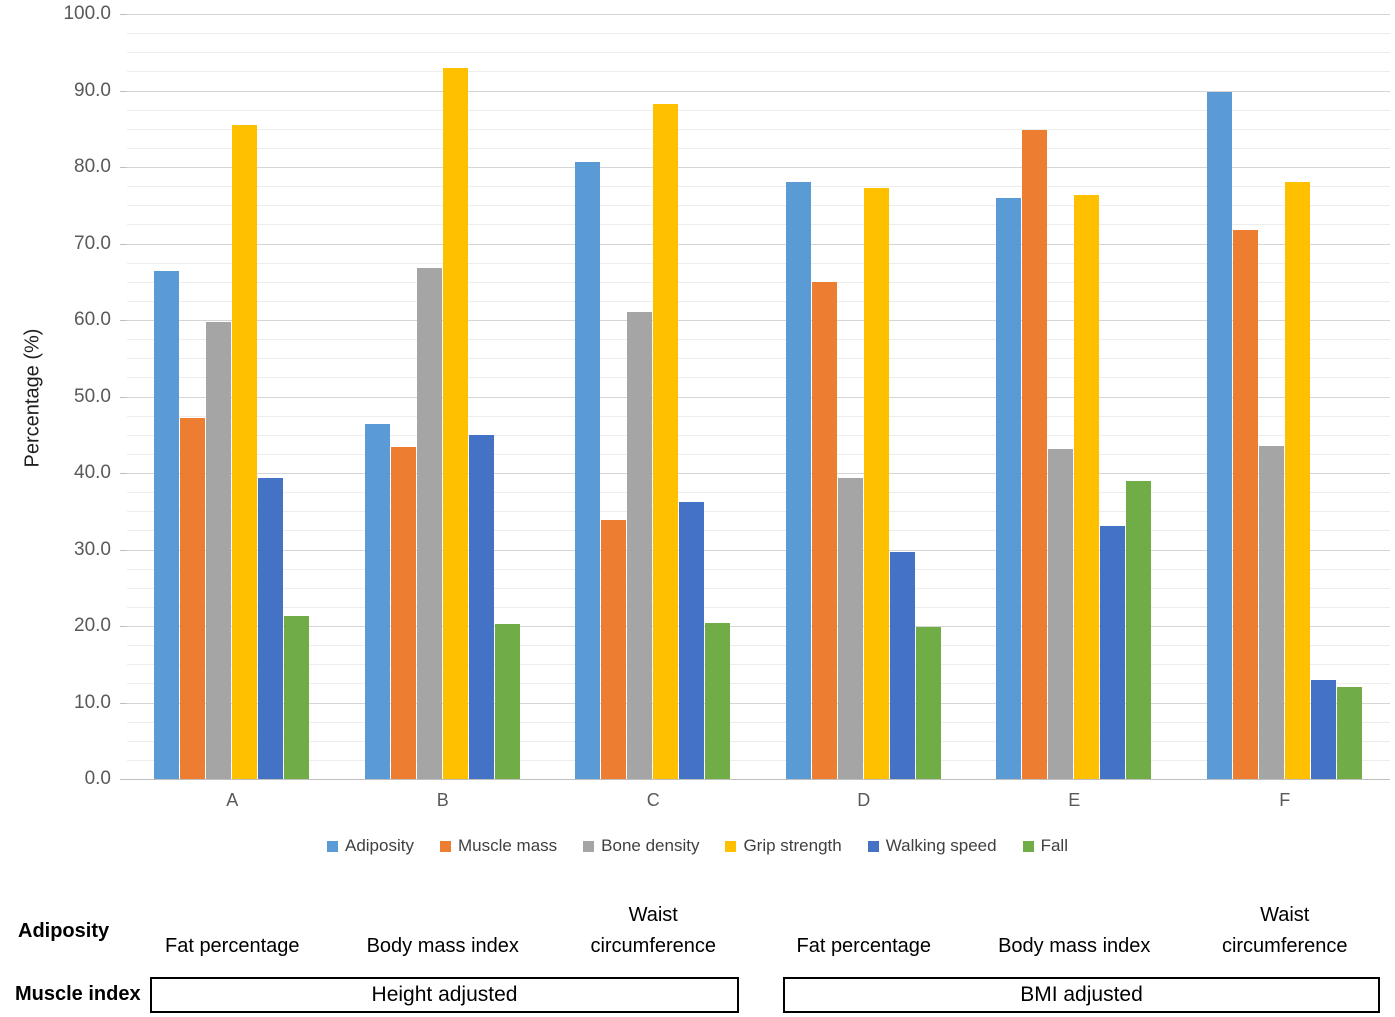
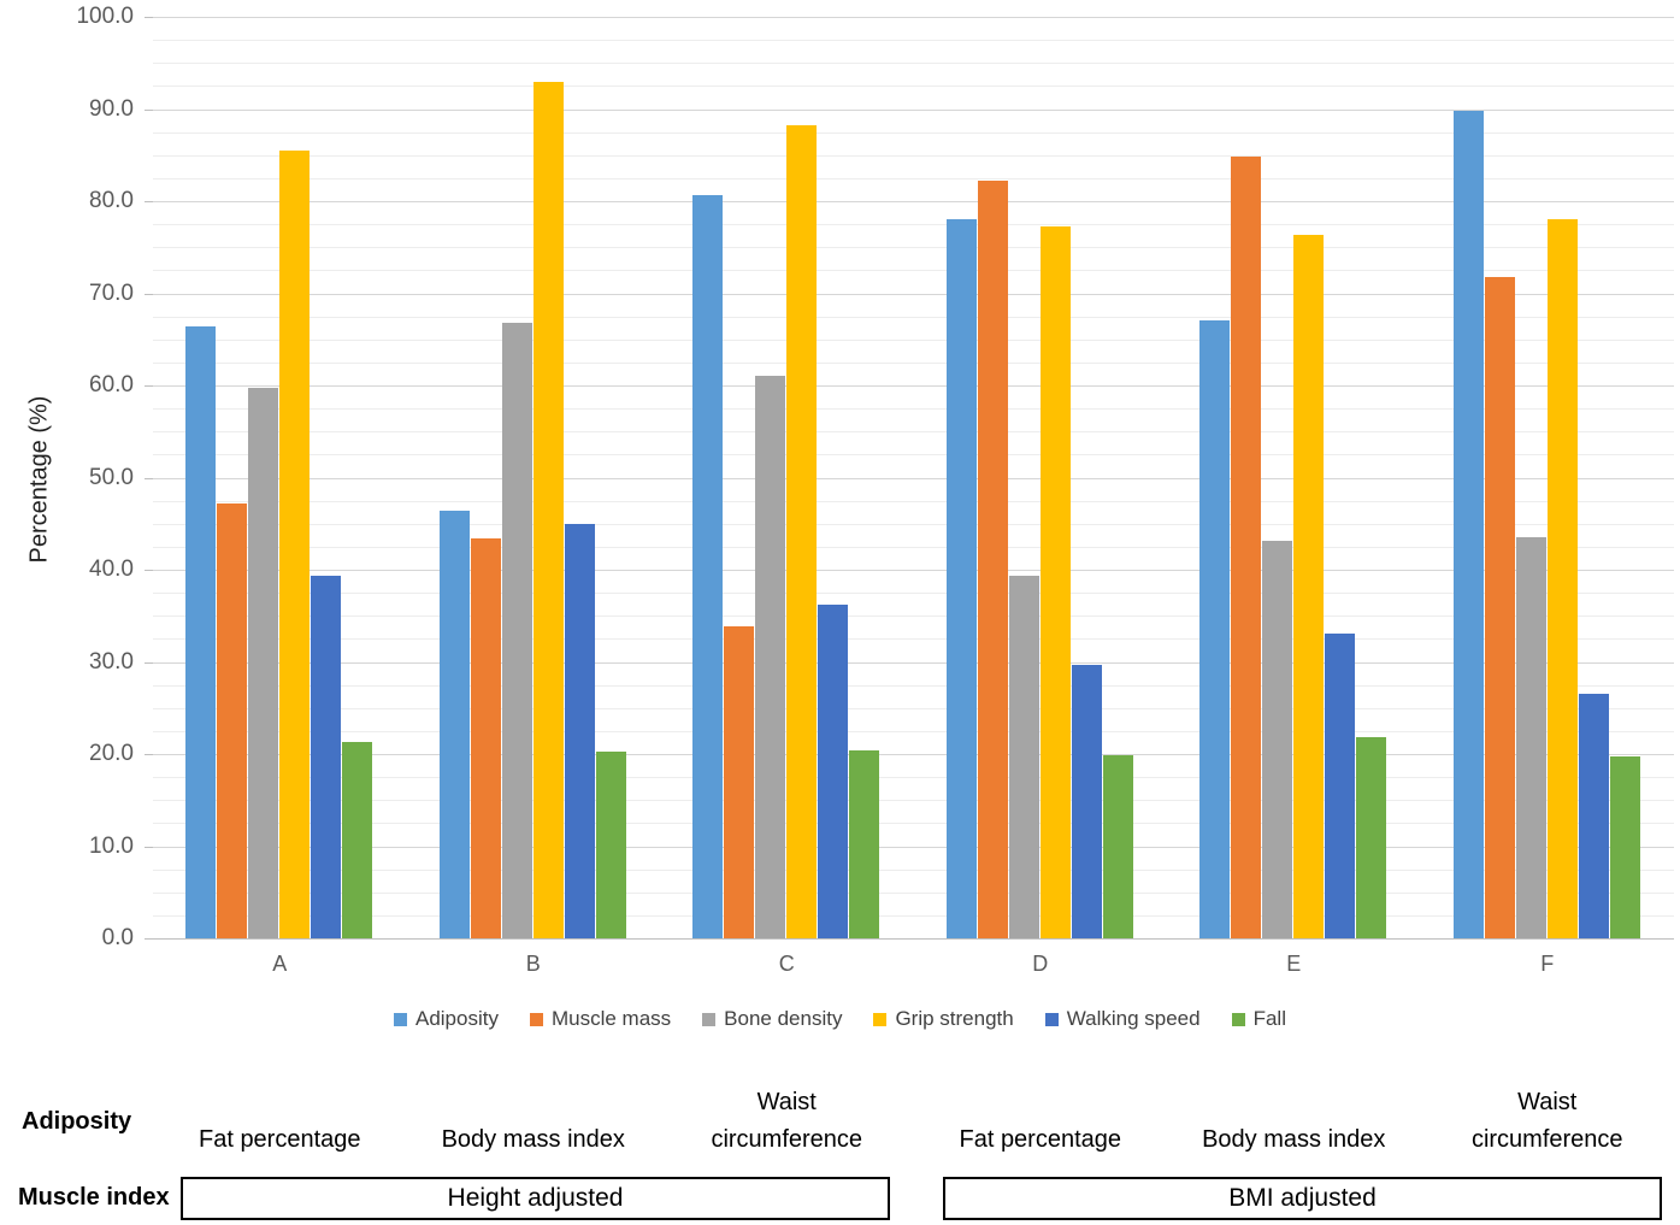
Muscle mass/D: 65 -> 82
Adiposity/E: 76 -> 67
Fall/E: 39 -> 22
Walking speed/F: 13 -> 26
Fall/F: 12 -> 20
